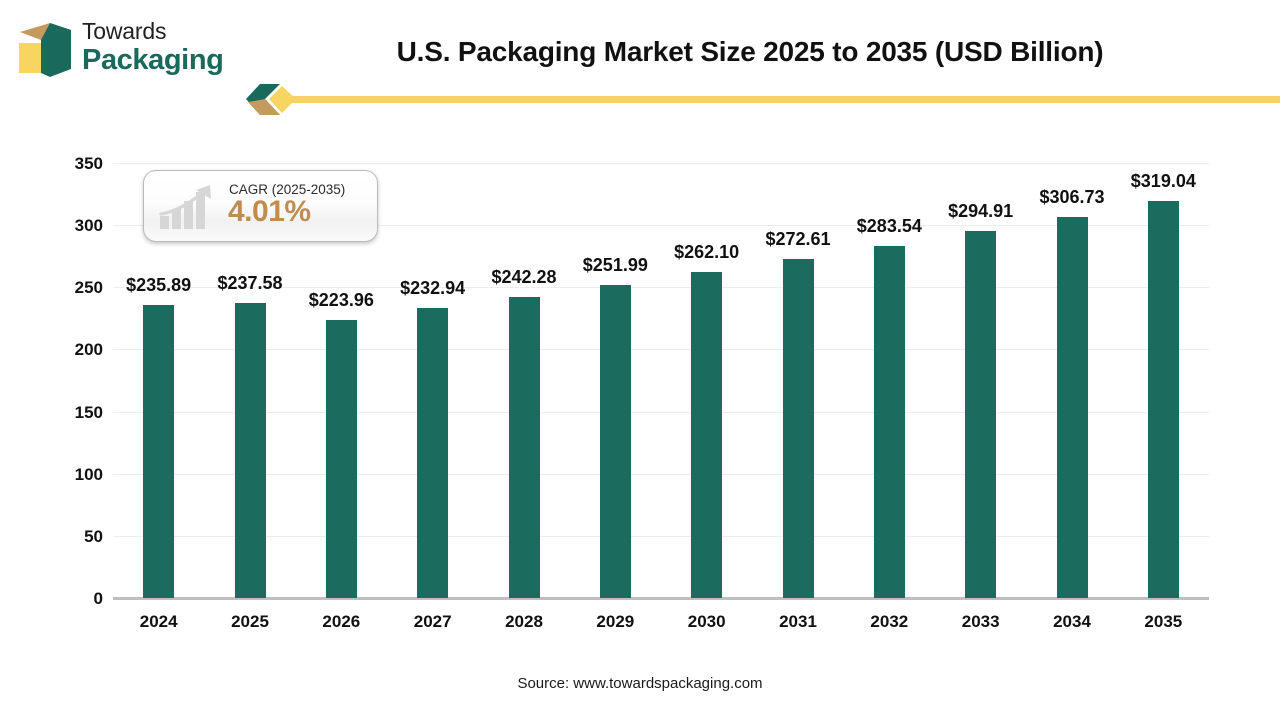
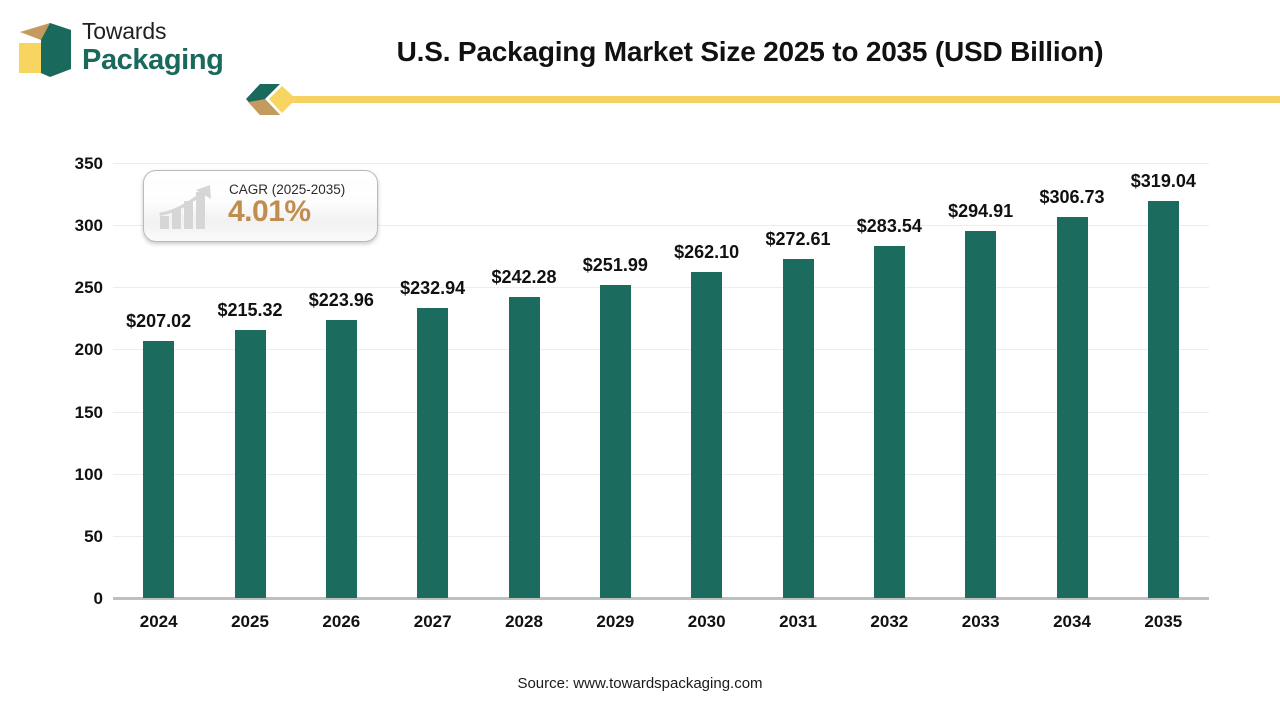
2024: $235.89 -> $207.02
2025: $237.58 -> $215.32
